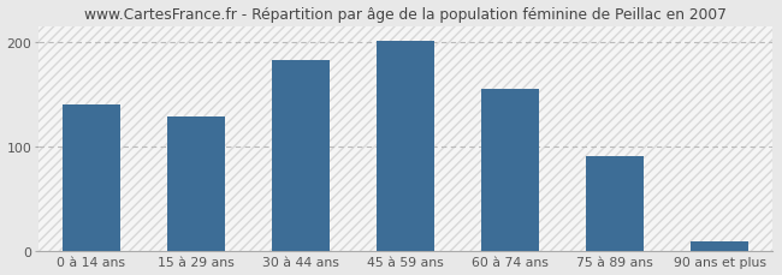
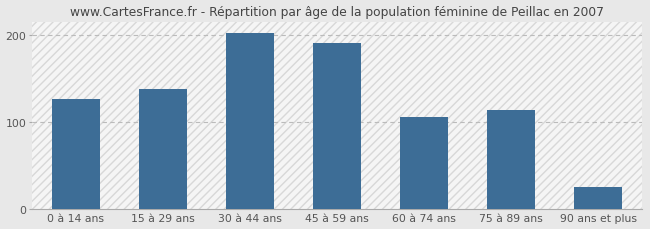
0 à 14 ans: 140 -> 126
15 à 29 ans: 128 -> 138
30 à 44 ans: 182 -> 202
45 à 59 ans: 201 -> 190
60 à 74 ans: 155 -> 106
75 à 89 ans: 91 -> 114
90 ans et plus: 10 -> 26
